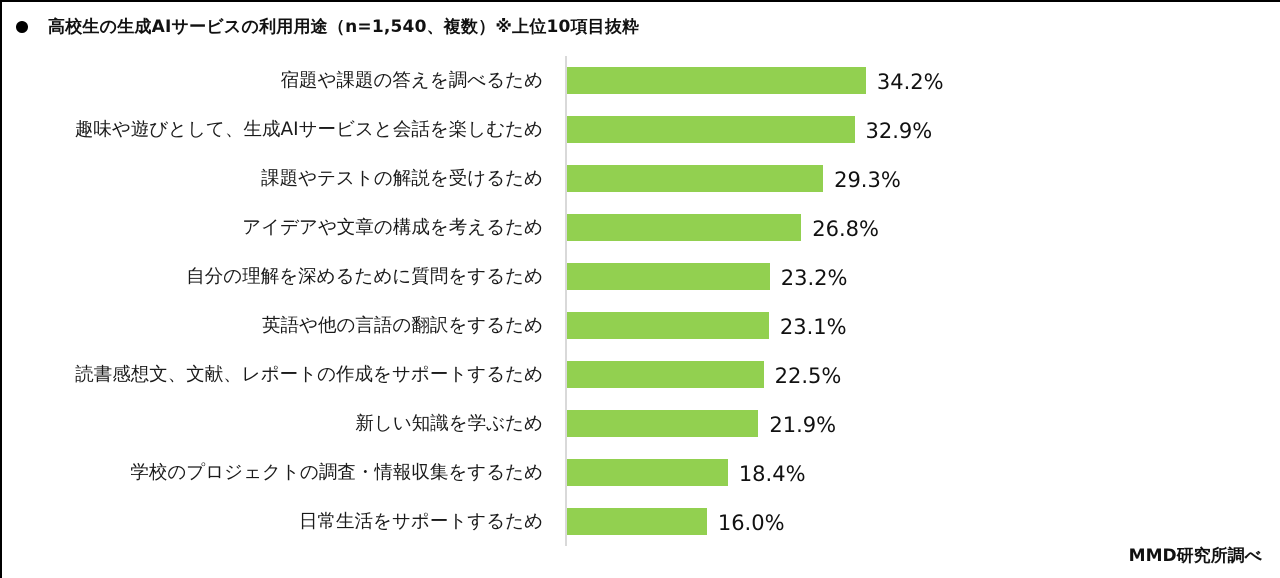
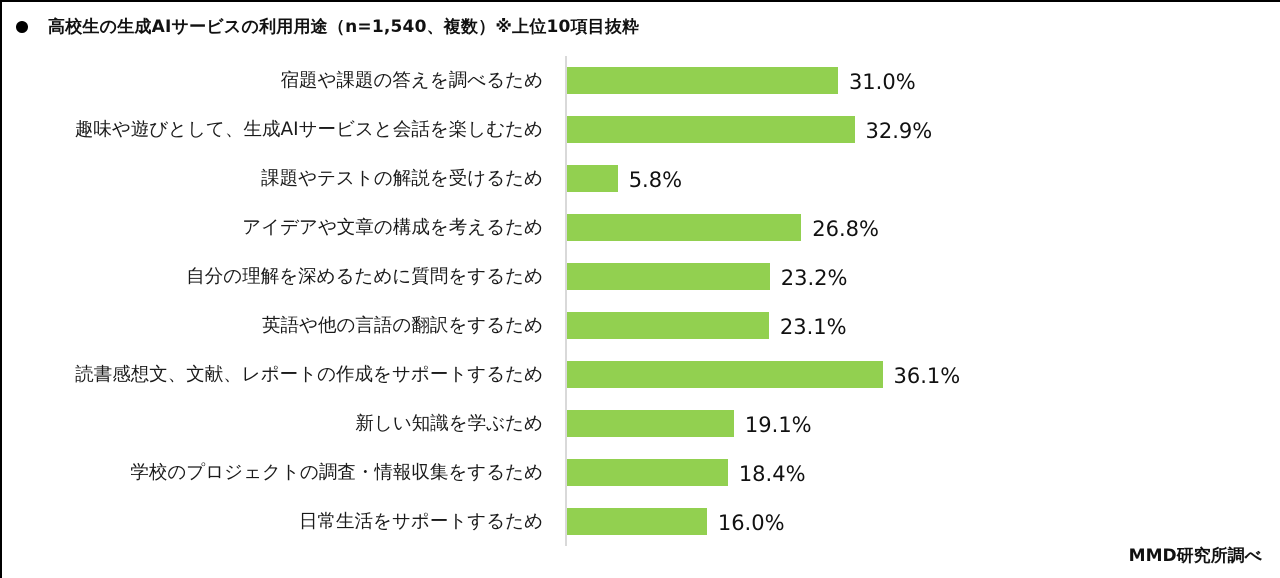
宿題や課題の答えを調べるため: 34.2% -> 31.0%
課題やテストの解説を受けるため: 29.3% -> 5.8%
読書感想文、文献、レポートの作成をサポートするため: 22.5% -> 36.1%
新しい知識を学ぶため: 21.9% -> 19.1%
